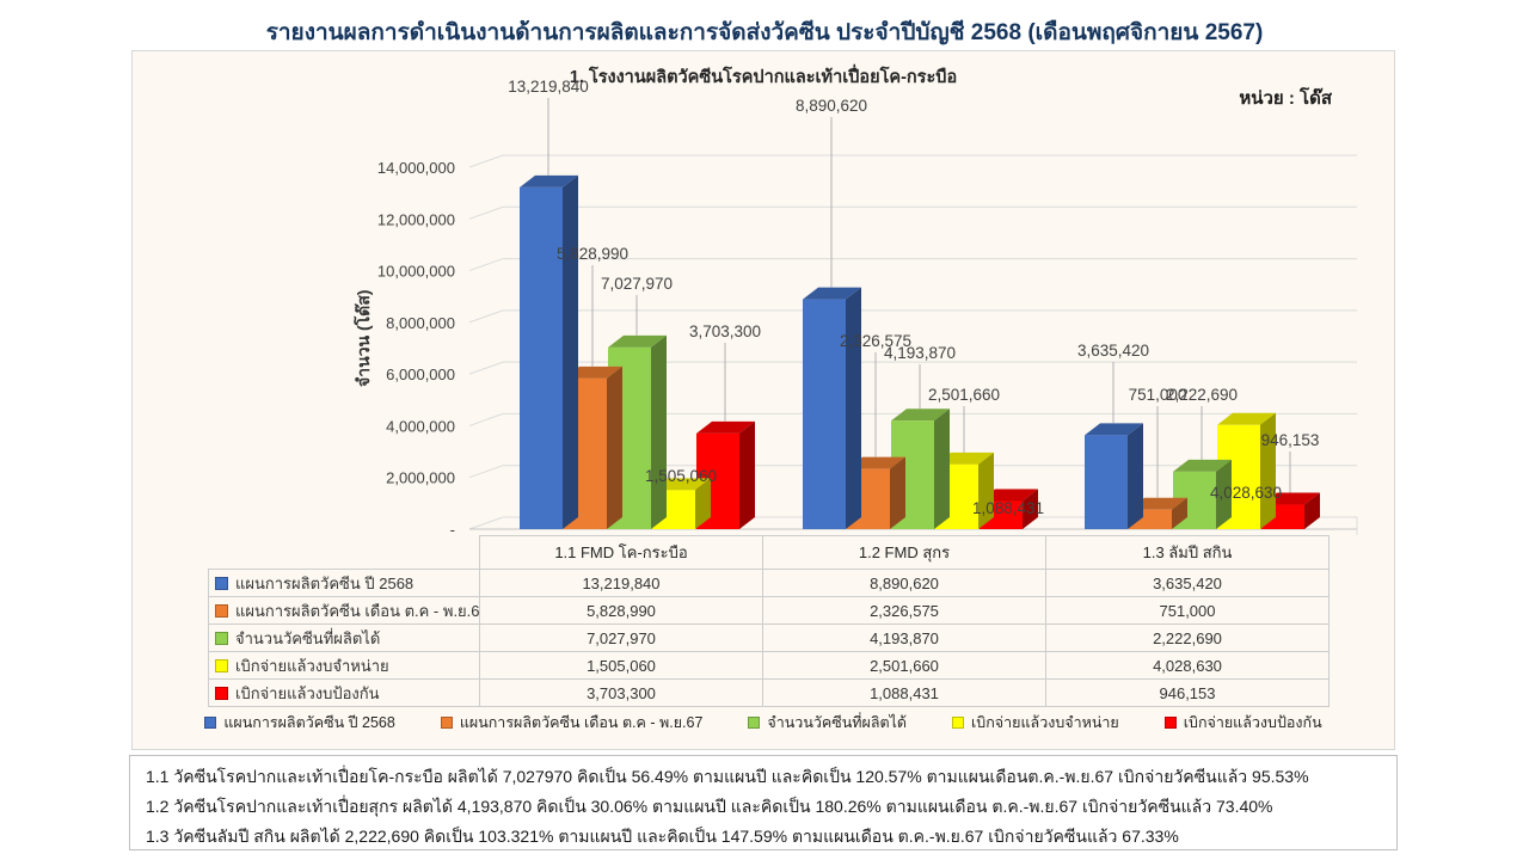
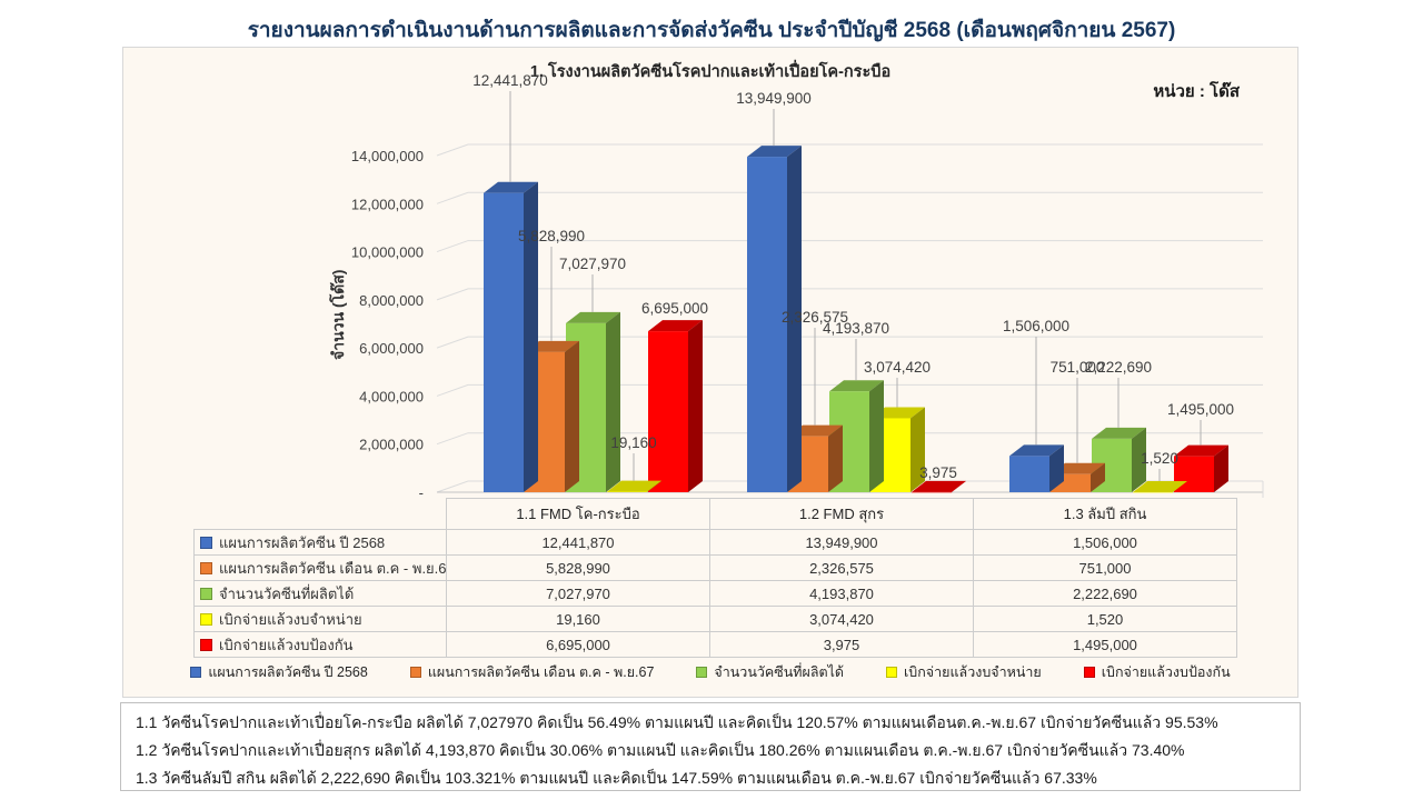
แผนการผลิตวัคซีน ปี 2568/1.1 FMD โค-กระบือ: 13,219,840 -> 12,441,870
เบิกจ่ายแล้วงบจำหน่าย/1.1 FMD โค-กระบือ: 1,505,060 -> 19,160
เบิกจ่ายแล้วงบป้องกัน/1.1 FMD โค-กระบือ: 3,703,300 -> 6,695,000
แผนการผลิตวัคซีน ปี 2568/1.2 FMD สุกร: 8,890,620 -> 13,949,900
เบิกจ่ายแล้วงบจำหน่าย/1.2 FMD สุกร: 2,501,660 -> 3,074,420
เบิกจ่ายแล้วงบป้องกัน/1.2 FMD สุกร: 1,088,431 -> 3,975
แผนการผลิตวัคซีน ปี 2568/1.3 ลัมปี สกิน: 3,635,420 -> 1,506,000
เบิกจ่ายแล้วงบจำหน่าย/1.3 ลัมปี สกิน: 4,028,630 -> 1,520
เบิกจ่ายแล้วงบป้องกัน/1.3 ลัมปี สกิน: 946,153 -> 1,495,000
